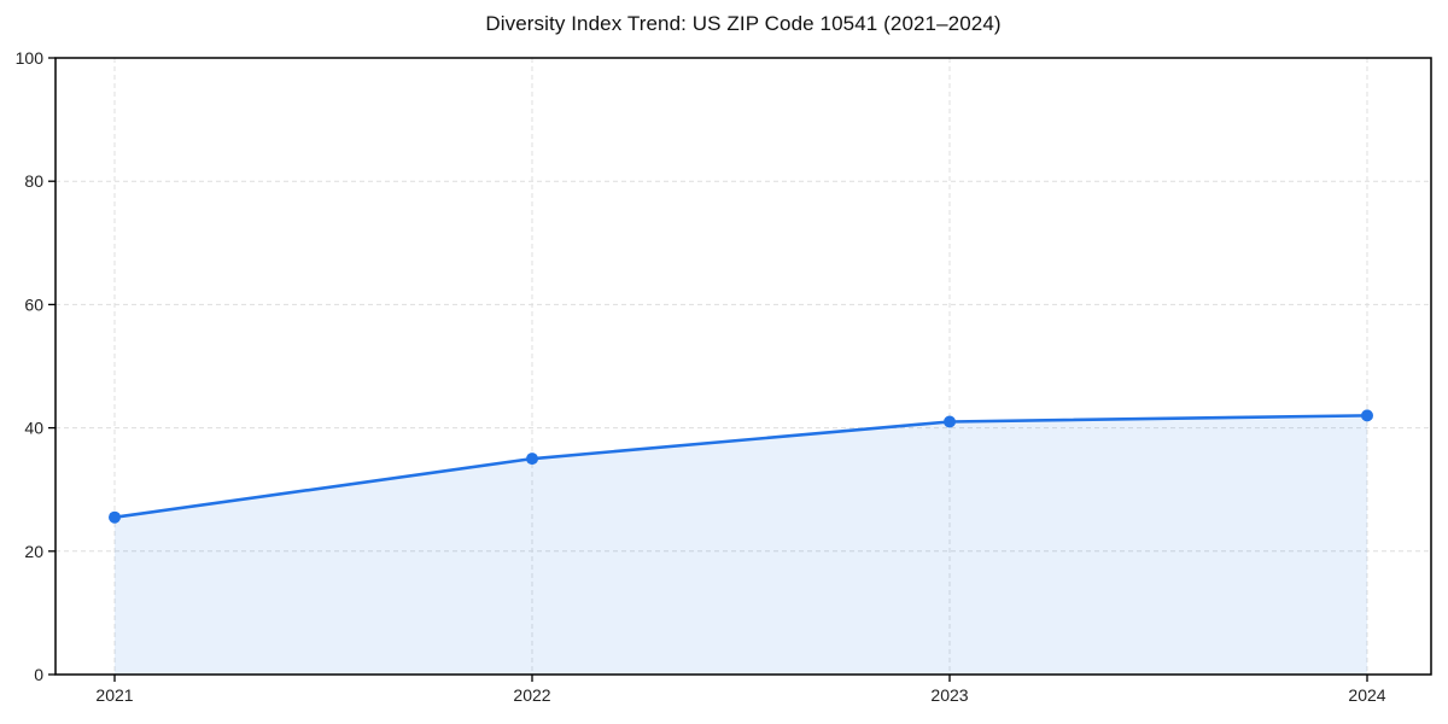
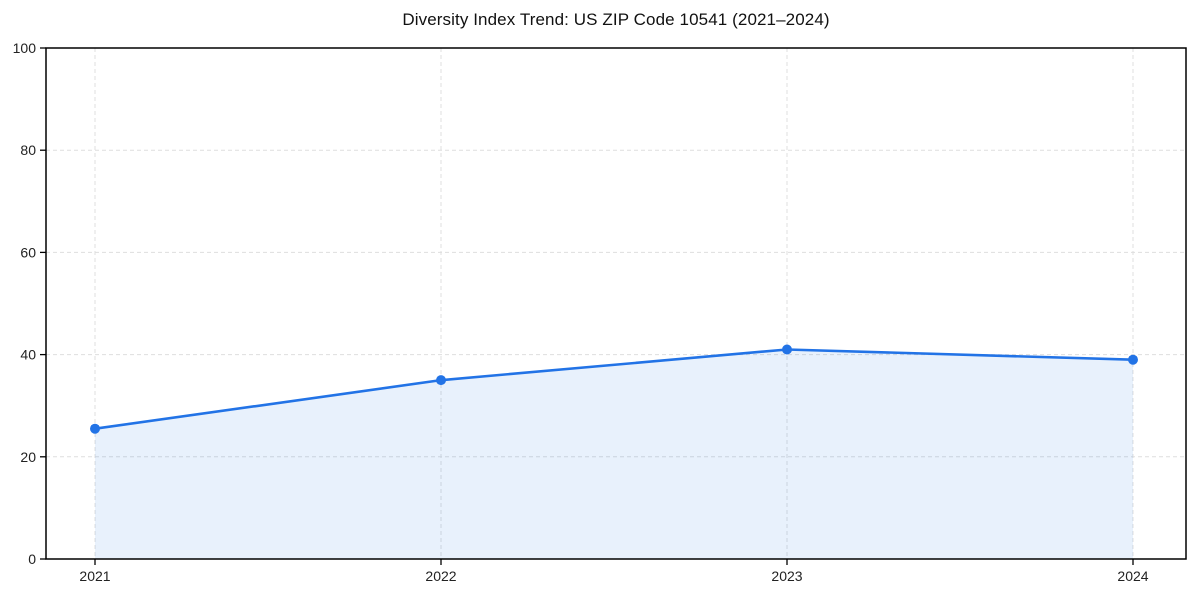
2024: 42 -> 39
